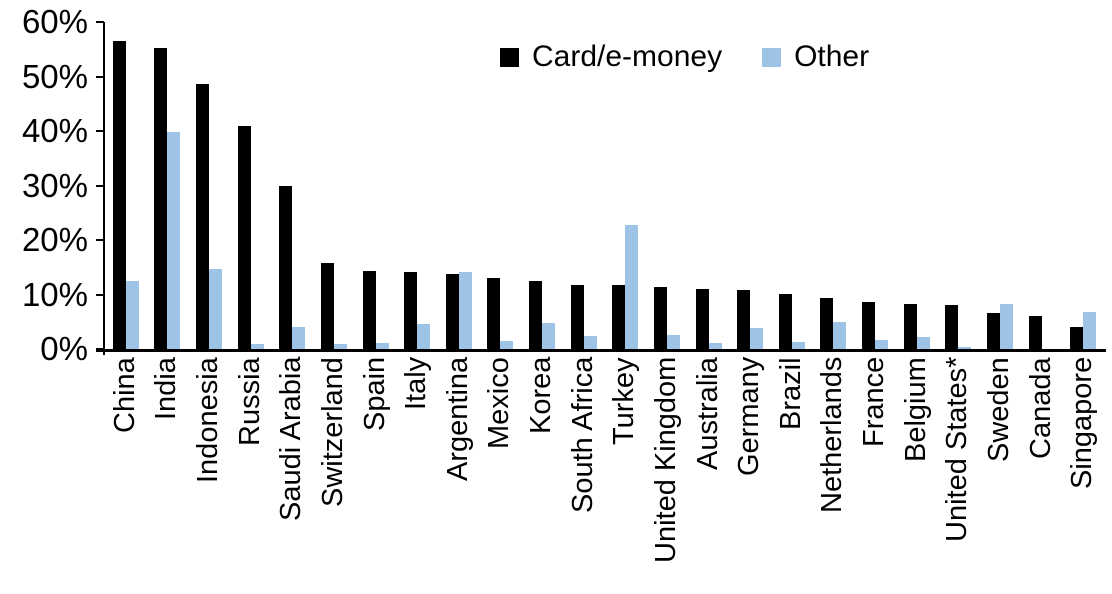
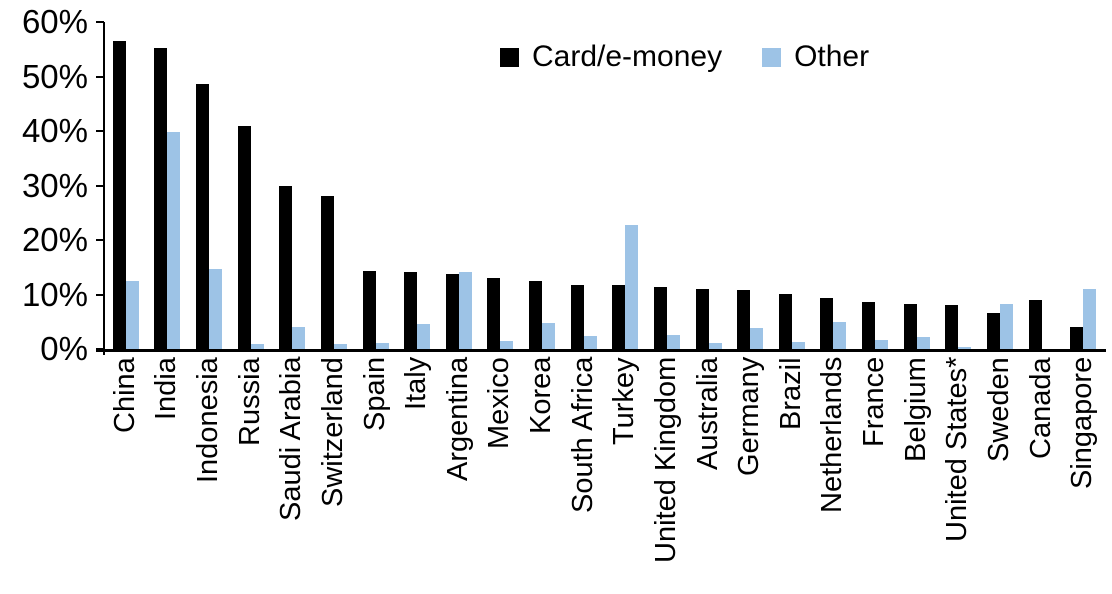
Card/e-money/Switzerland: 16% -> 28%
Card/e-money/Canada: 6% -> 9%
Other/Singapore: 7% -> 11%
